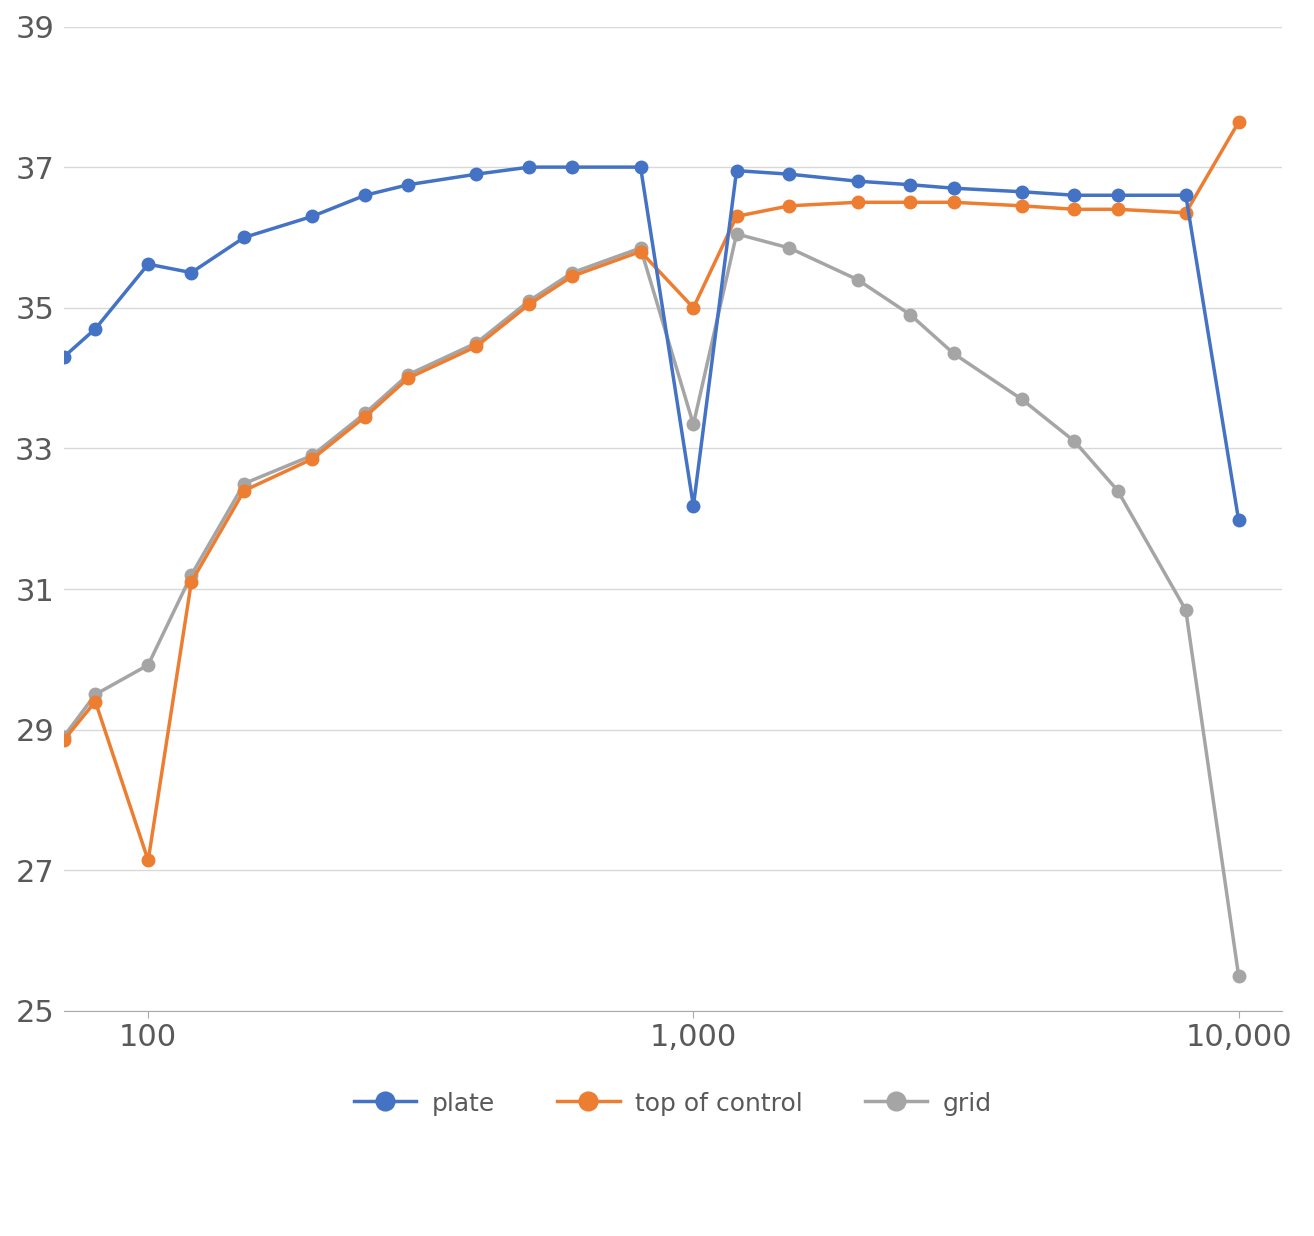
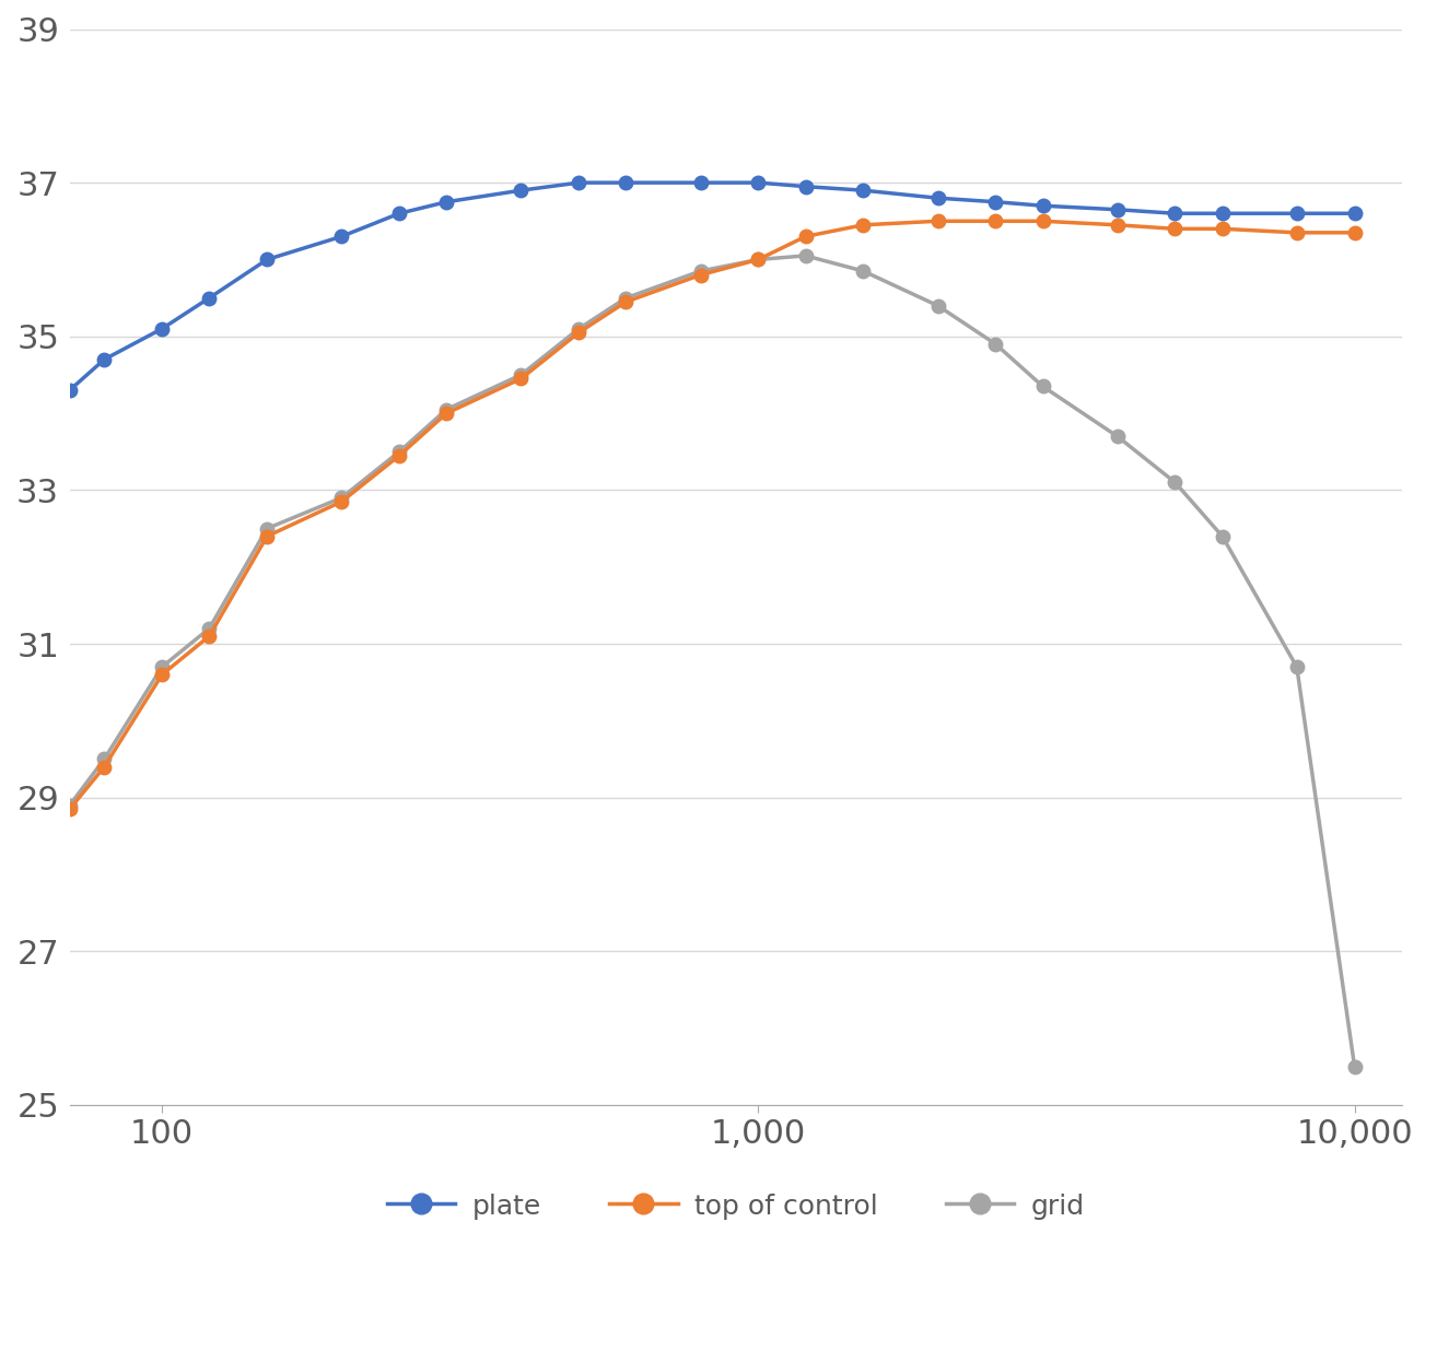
plate/100: 35.62 -> 35.10
top of control/100: 27.14 -> 30.60
grid/100: 29.92 -> 30.70
plate/1,000: 32.18 -> 37.00
top of control/1,000: 35.00 -> 36.00
grid/1,000: 33.34 -> 36.00
plate/10,000: 31.98 -> 36.60
top of control/10,000: 37.64 -> 36.35
